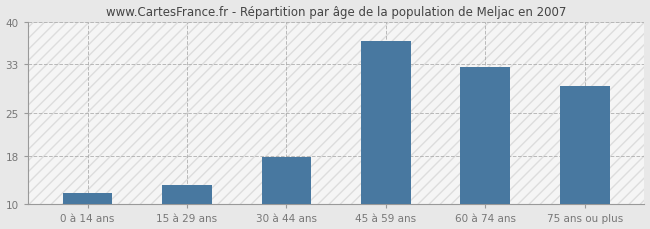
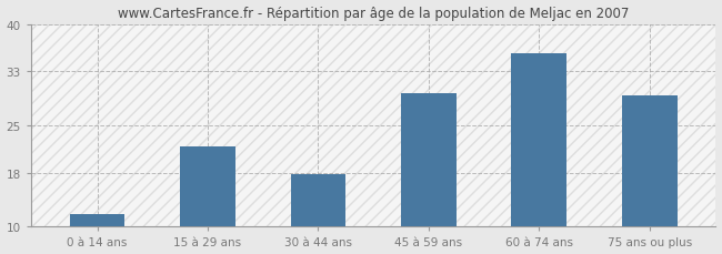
15 à 29 ans: 13.2 -> 21.8
45 à 59 ans: 36.8 -> 29.8
60 à 74 ans: 32.5 -> 35.6
